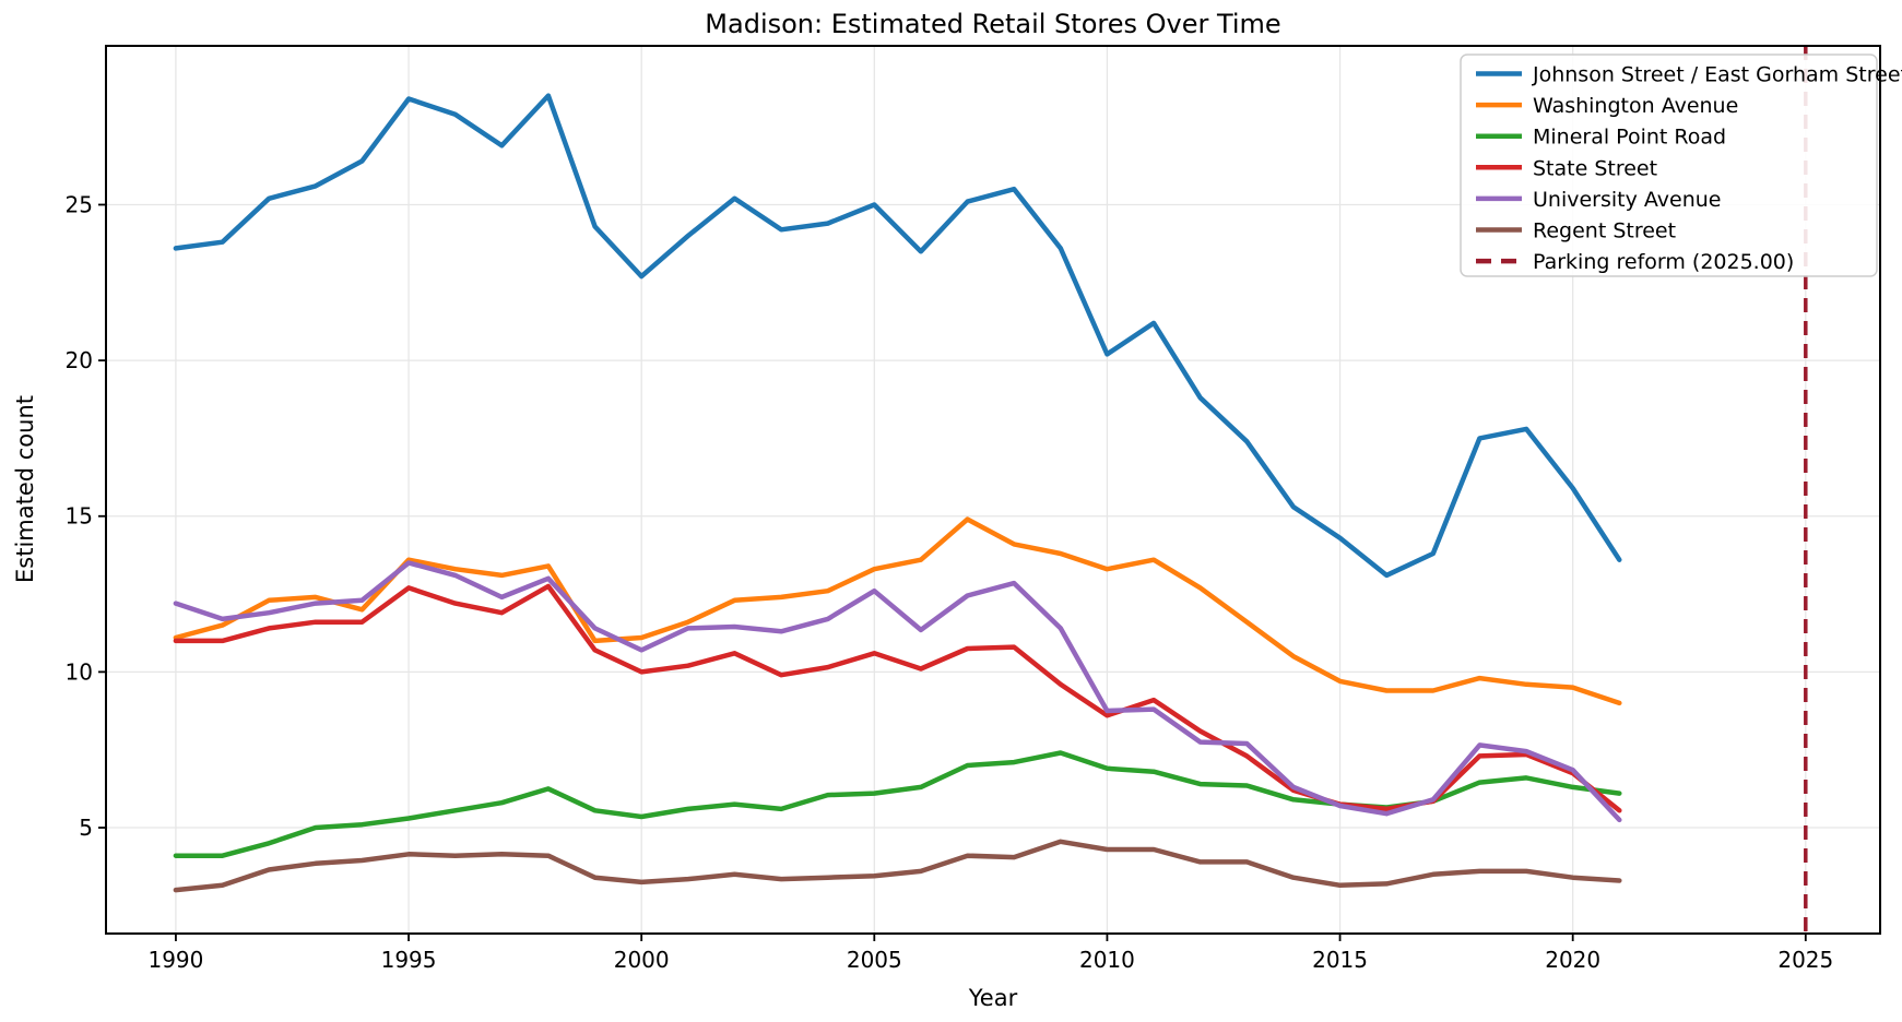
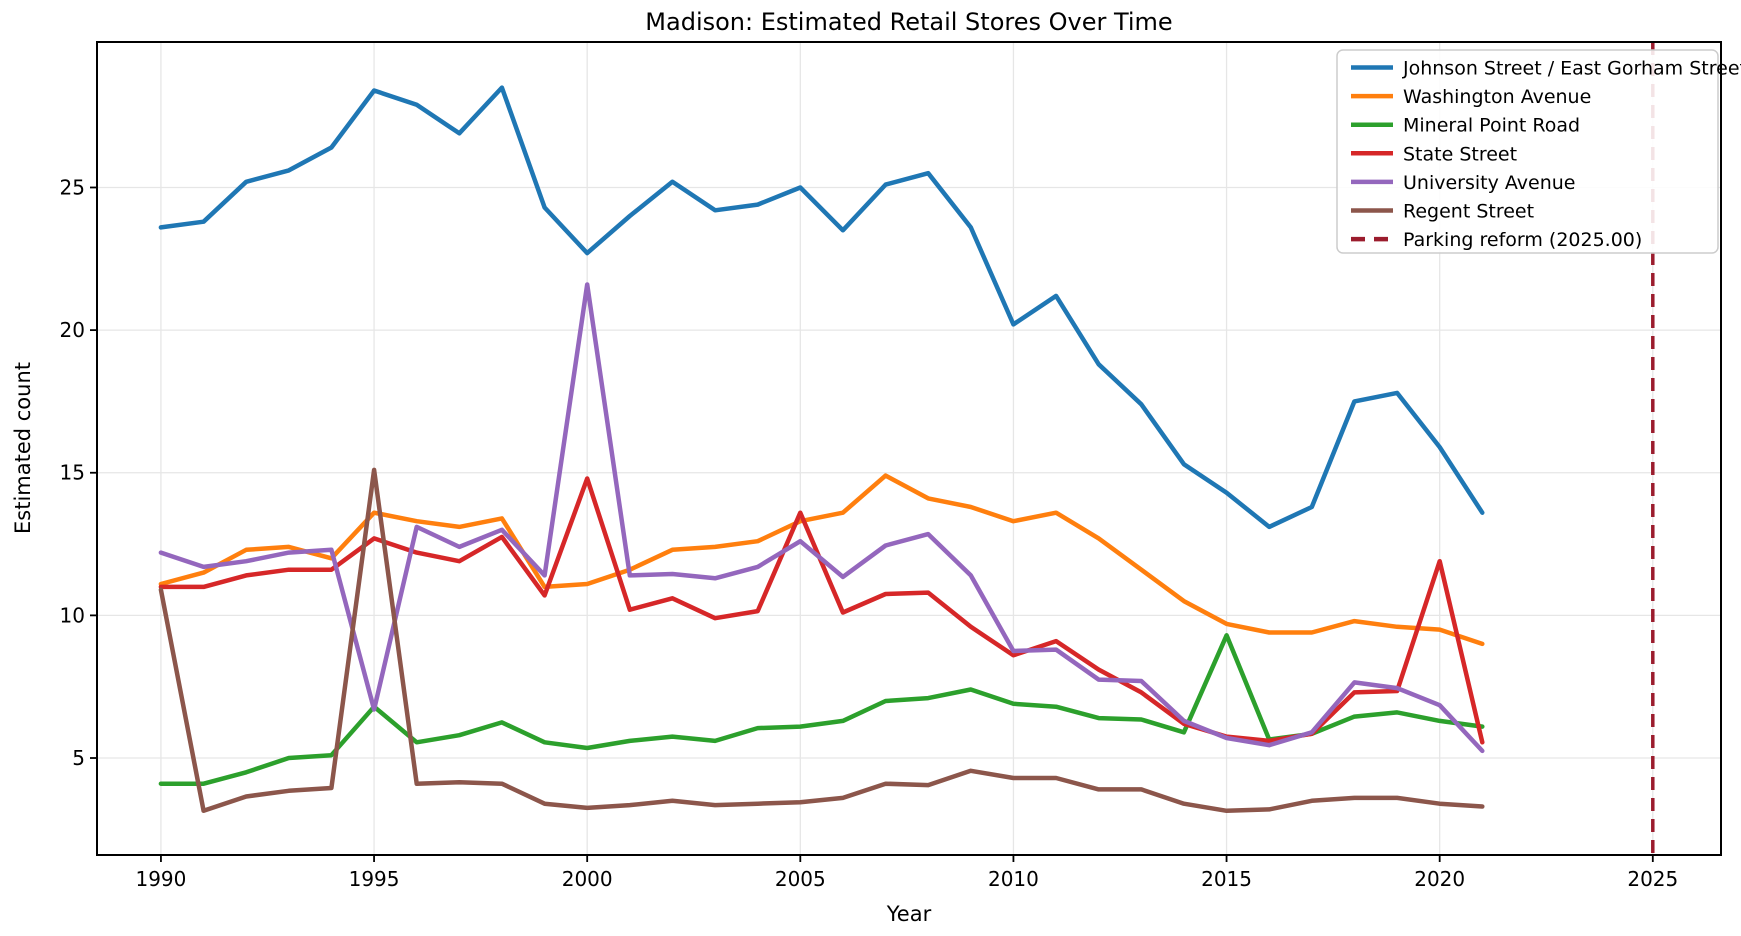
Regent Street/1990: 3.0 -> 10.9
Mineral Point Road/1995: 5.3 -> 6.8
University Avenue/1995: 13.5 -> 6.7
Regent Street/1995: 4.2 -> 15.1
State Street/2000: 10.0 -> 14.8
University Avenue/2000: 10.7 -> 21.6
State Street/2005: 10.6 -> 13.6
Mineral Point Road/2015: 5.8 -> 9.3
State Street/2020: 6.8 -> 11.9
